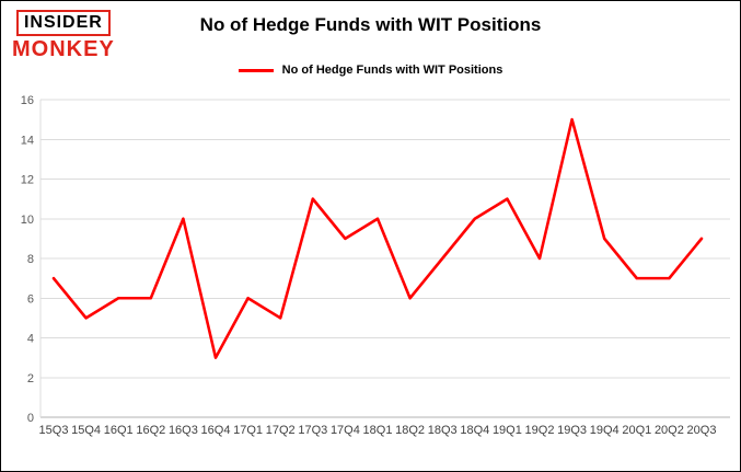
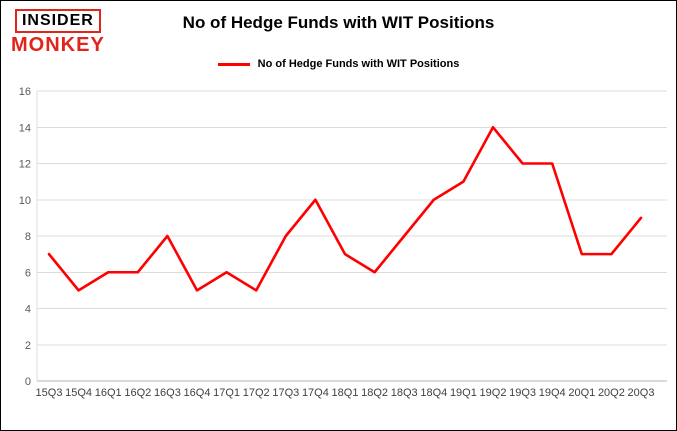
16Q3: 10 -> 8
16Q4: 3 -> 5
17Q3: 11 -> 8
17Q4: 9 -> 10
18Q1: 10 -> 7
19Q2: 8 -> 14
19Q3: 15 -> 12
19Q4: 9 -> 12
